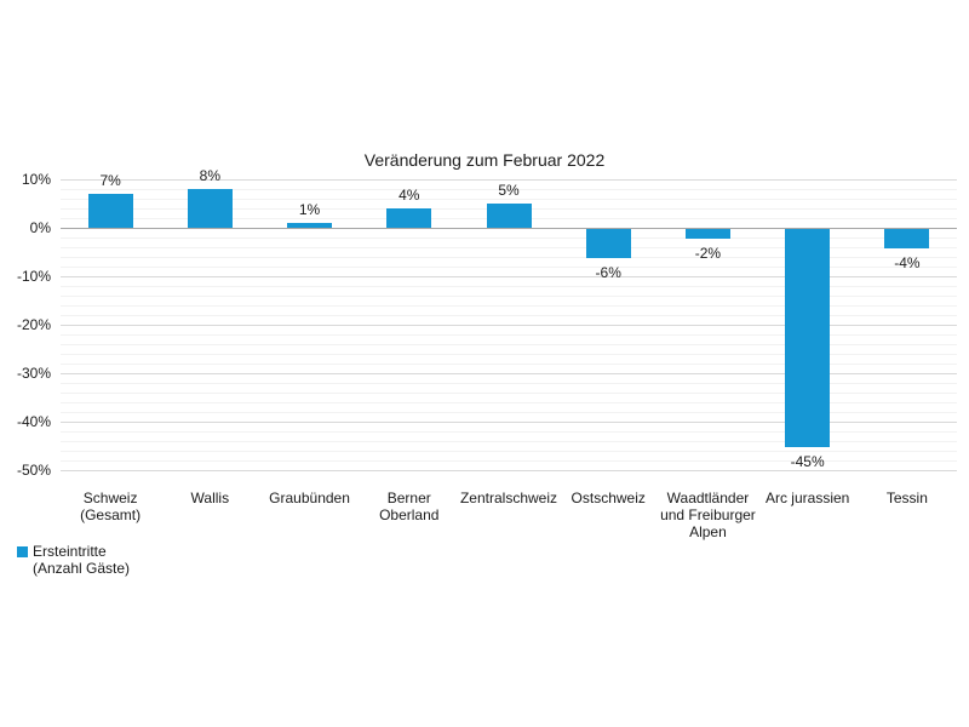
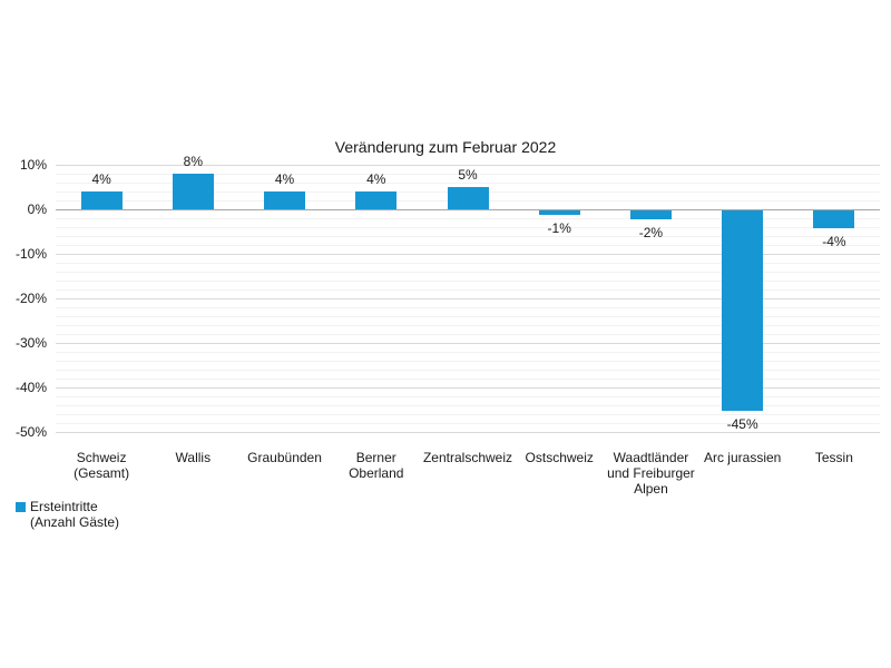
Schweiz (Gesamt): 7% -> 4%
Graubünden: 1% -> 4%
Ostschweiz: -6% -> -1%
